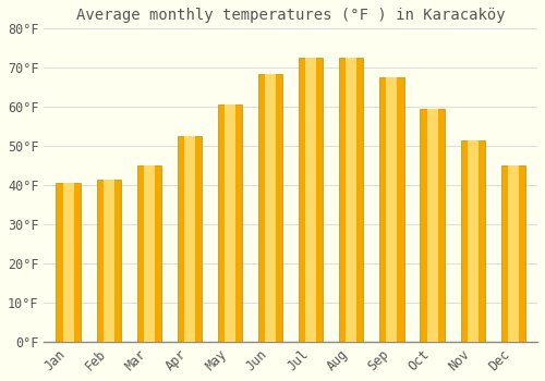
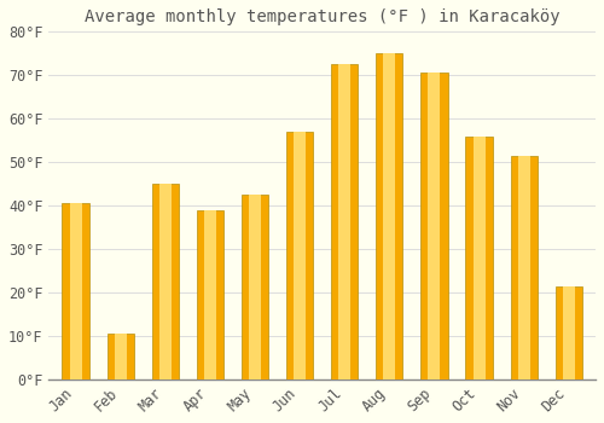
Feb: 41.5°F -> 10.5°F
Apr: 52.5°F -> 39.0°F
May: 60.5°F -> 42.5°F
Jun: 68.5°F -> 57.0°F
Aug: 72.5°F -> 75.0°F
Sep: 67.5°F -> 70.5°F
Oct: 59.5°F -> 56.0°F
Dec: 45.0°F -> 21.5°F
